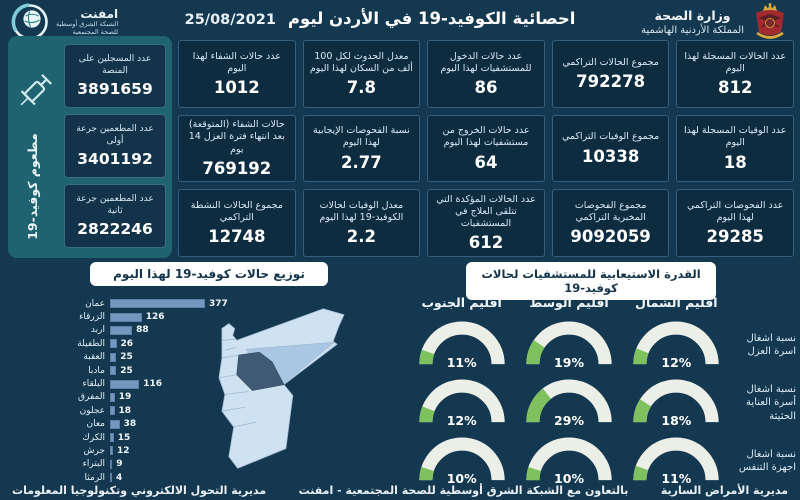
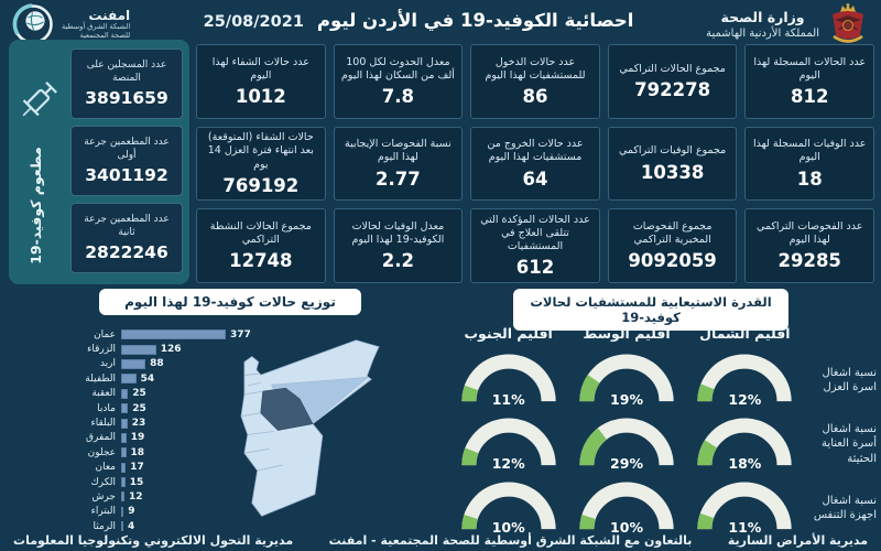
توزيع حالات كوفيد-19 لهذا اليوم/الطفيلة: 26 -> 54
توزيع حالات كوفيد-19 لهذا اليوم/البلقاء: 116 -> 23
توزيع حالات كوفيد-19 لهذا اليوم/معان: 38 -> 17
